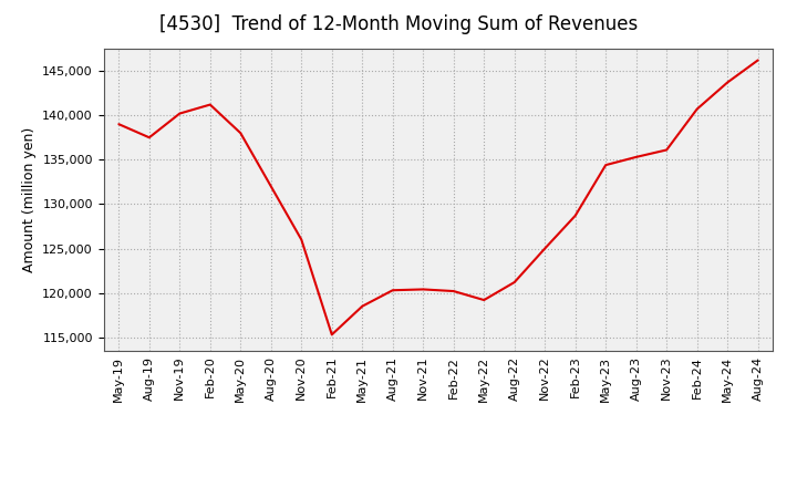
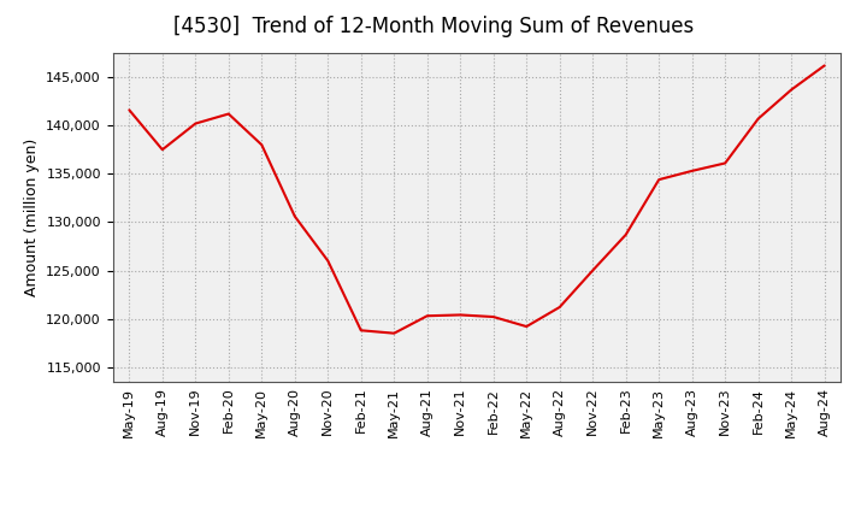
May-19: 139,000 -> 141,600
Aug-20: 132,000 -> 130,600
Feb-21: 115,300 -> 118,800
